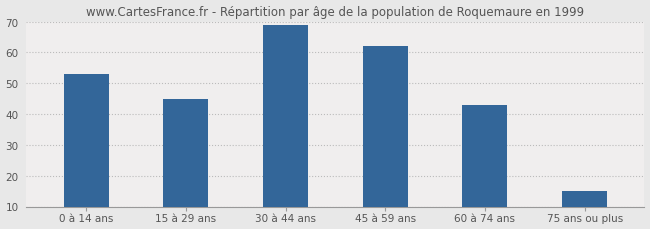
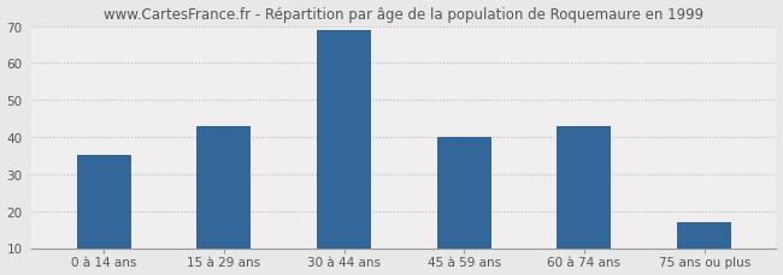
0 à 14 ans: 53 -> 35
15 à 29 ans: 45 -> 43
45 à 59 ans: 62 -> 40
75 ans ou plus: 15 -> 17
